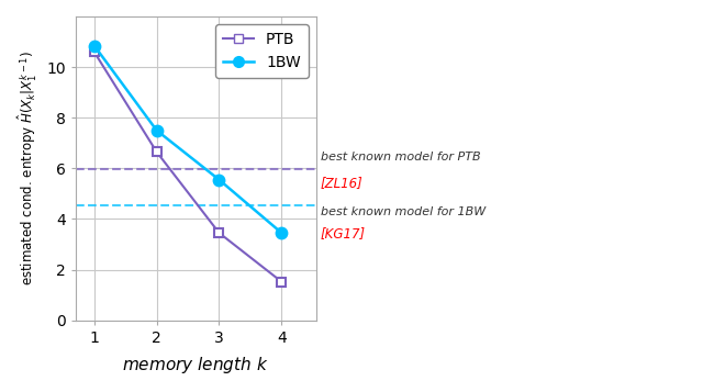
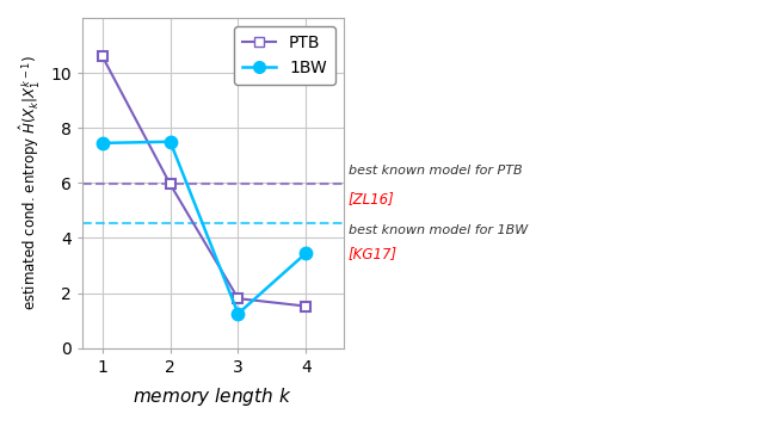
1BW/1: 10.85 -> 7.45
PTB/2: 6.65 -> 5.95
PTB/3: 3.45 -> 1.80
1BW/3: 5.55 -> 1.25
